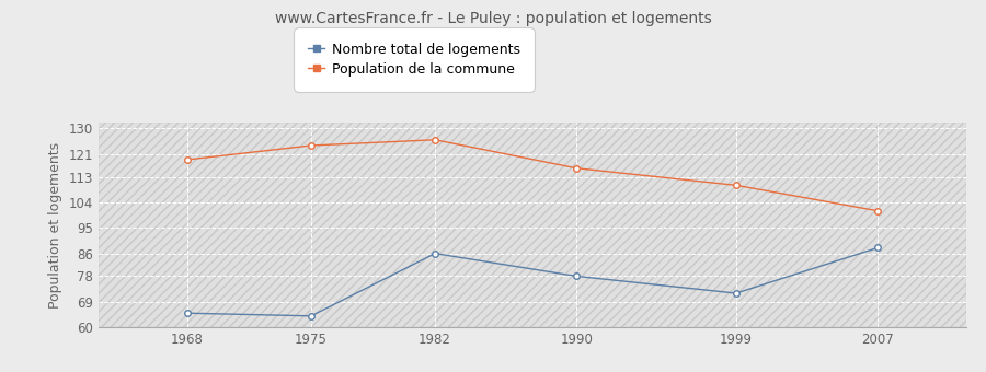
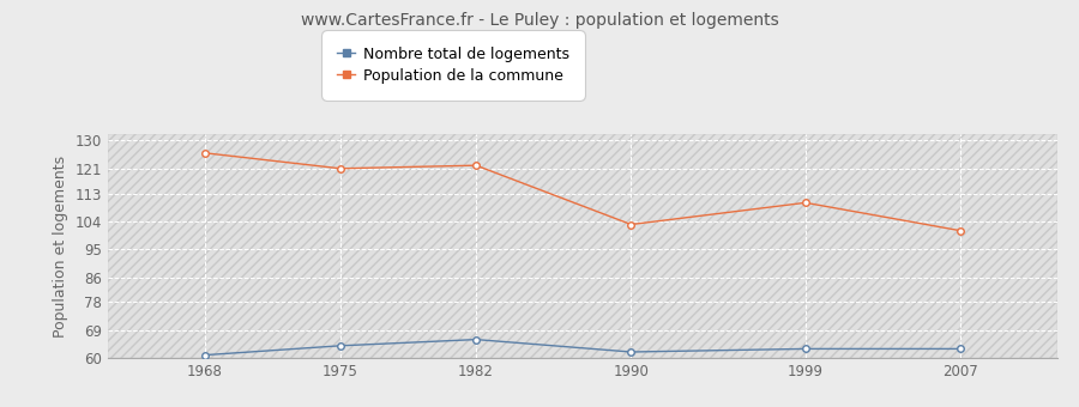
Nombre total de logements/1968: 65 -> 61
Population de la commune/1968: 119 -> 126
Population de la commune/1975: 124 -> 121
Nombre total de logements/1982: 86 -> 66
Population de la commune/1982: 126 -> 122
Nombre total de logements/1990: 78 -> 62
Population de la commune/1990: 116 -> 103
Nombre total de logements/1999: 72 -> 63
Nombre total de logements/2007: 88 -> 63
